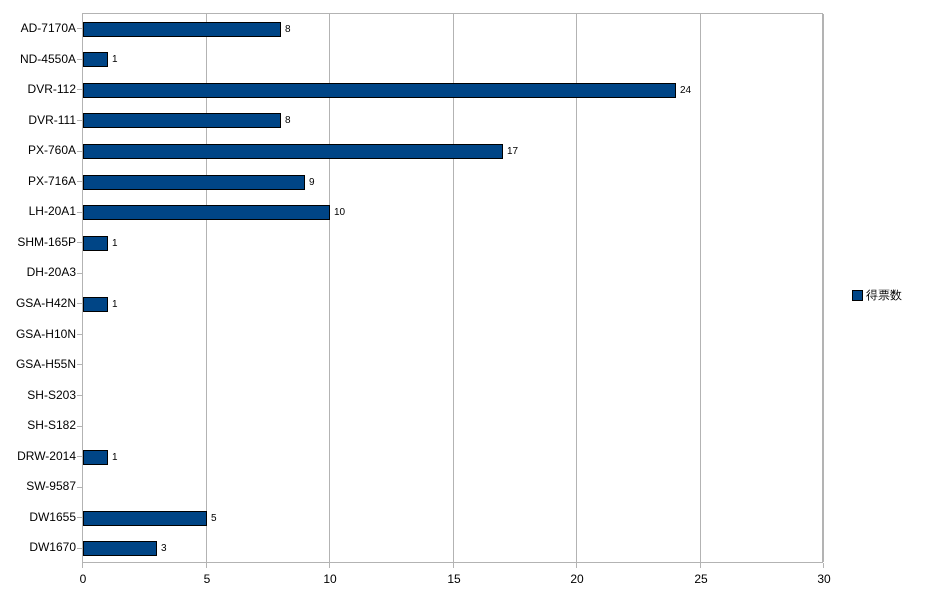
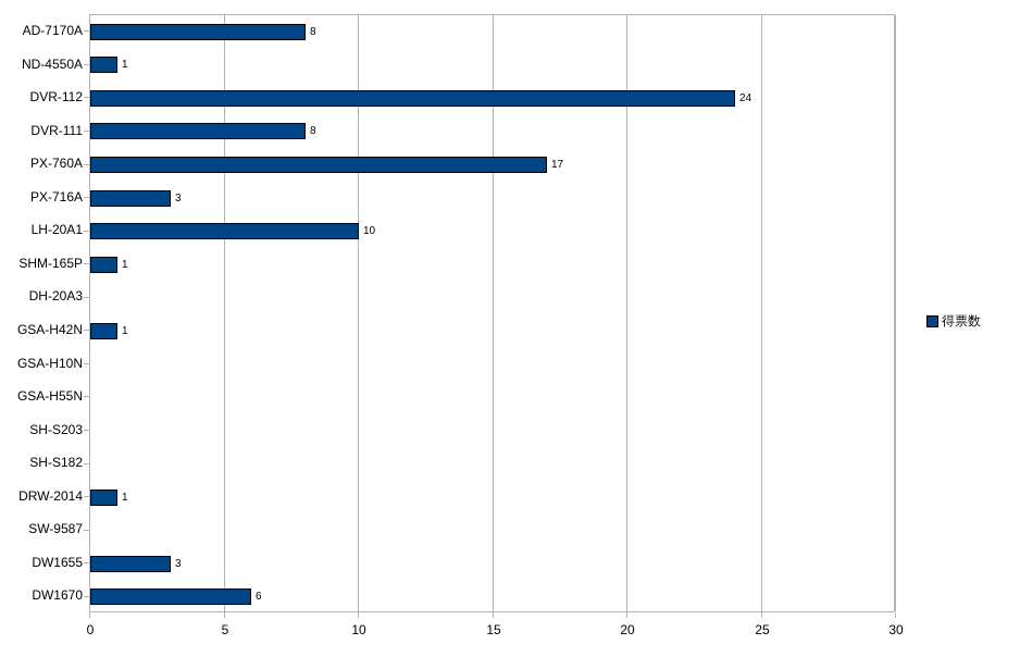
PX-716A: 9 -> 3
DW1655: 5 -> 3
DW1670: 3 -> 6
